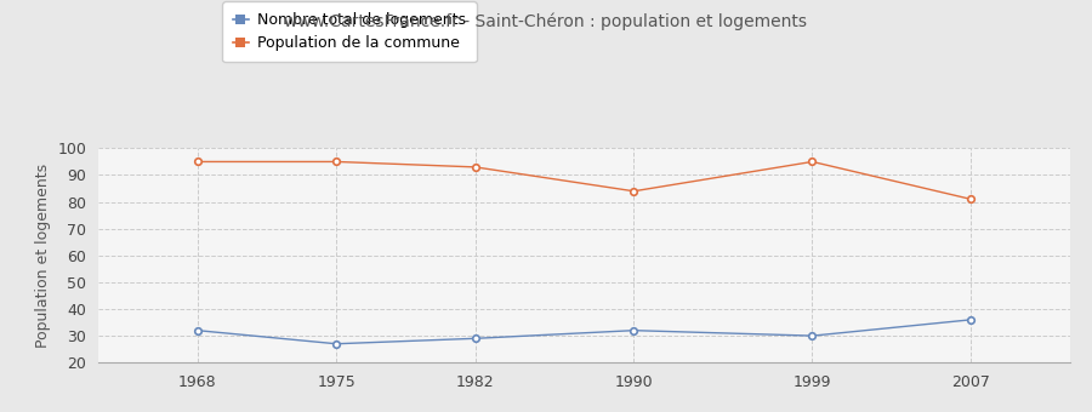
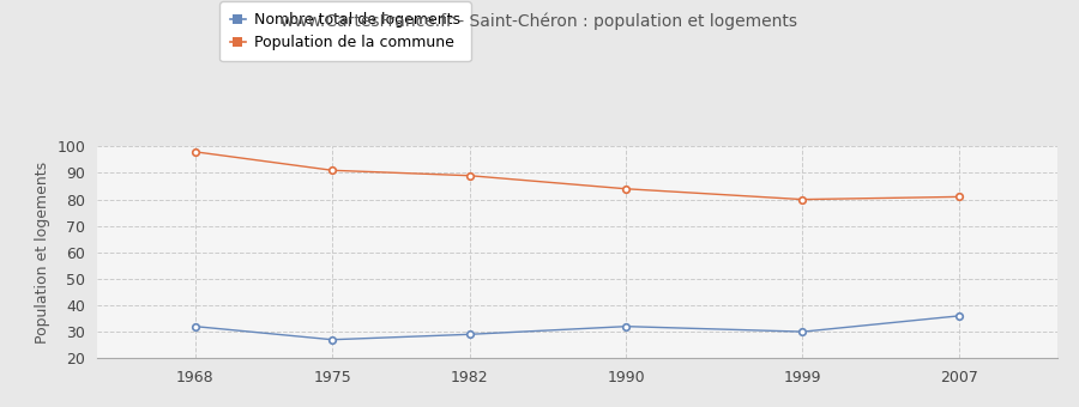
Population de la commune/1968: 95 -> 98
Population de la commune/1975: 95 -> 91
Population de la commune/1982: 93 -> 89
Population de la commune/1999: 95 -> 80
